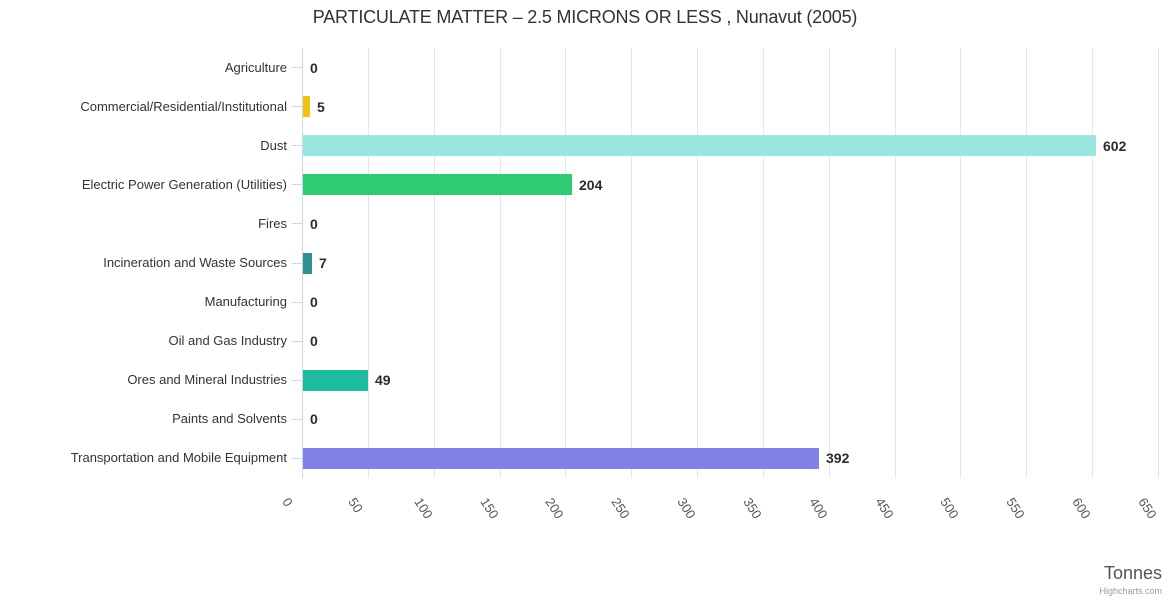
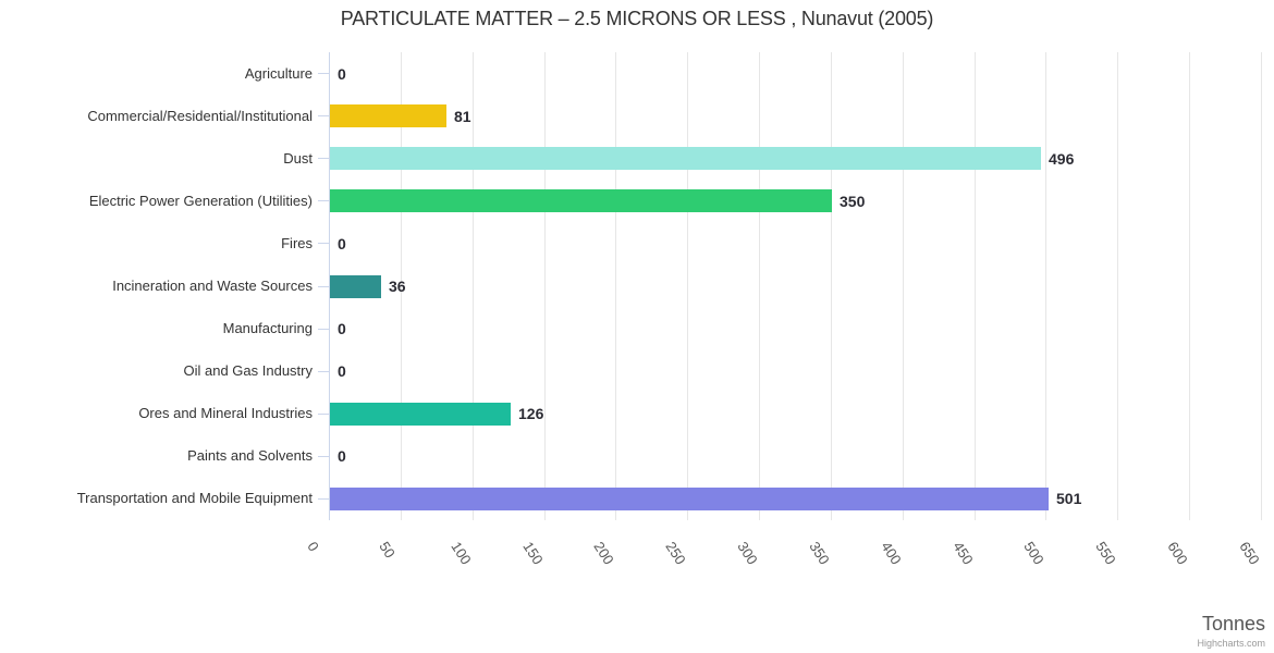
Commercial/Residential/Institutional: 5 -> 81
Dust: 602 -> 496
Electric Power Generation (Utilities): 204 -> 350
Incineration and Waste Sources: 7 -> 36
Ores and Mineral Industries: 49 -> 126
Transportation and Mobile Equipment: 392 -> 501
